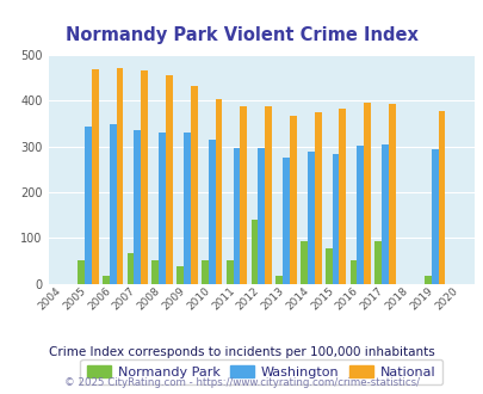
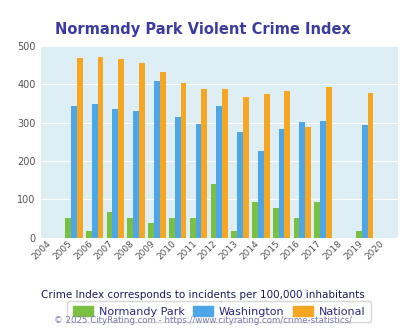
Washington/2009: 332 -> 410
Washington/2012: 298 -> 345
Washington/2014: 288 -> 225
National/2016: 397 -> 290
